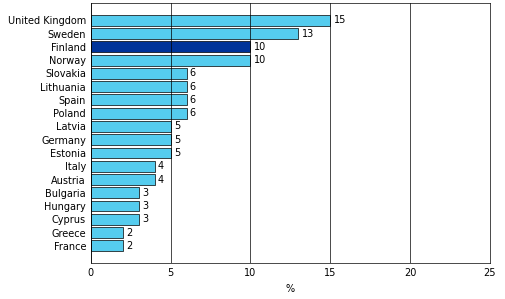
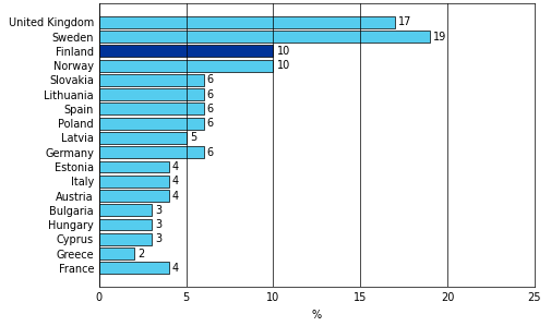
United Kingdom: 15 -> 17
Sweden: 13 -> 19
Germany: 5 -> 6
Estonia: 5 -> 4
France: 2 -> 4
